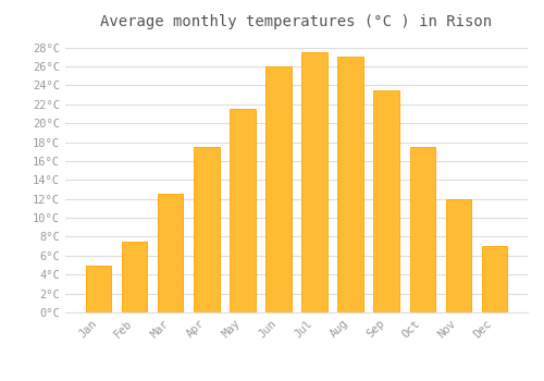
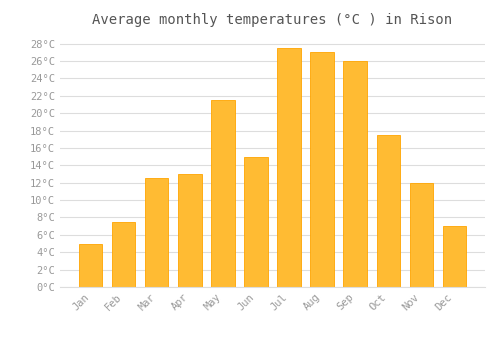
Apr: 17.5°C -> 13.0°C
Jun: 26.0°C -> 15.0°C
Sep: 23.5°C -> 26.0°C
